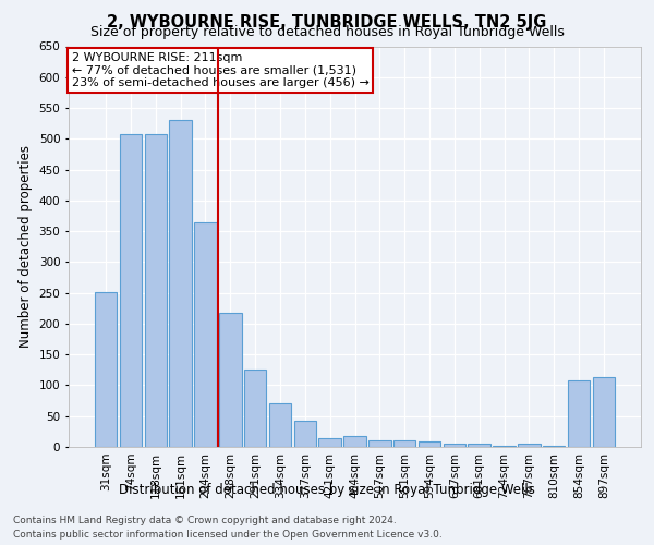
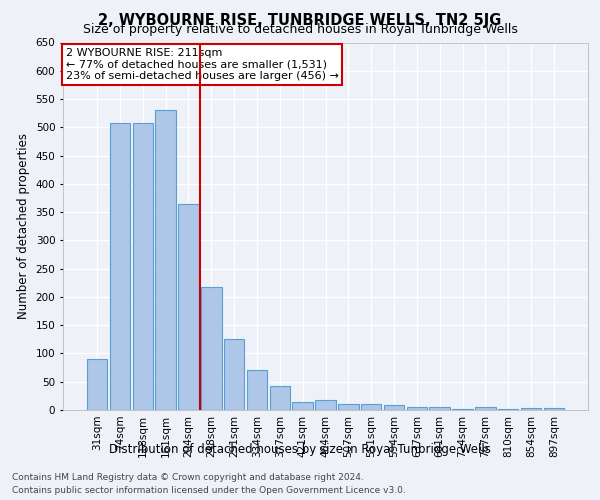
31sqm: 252 -> 90
854sqm: 108 -> 3
897sqm: 114 -> 4
